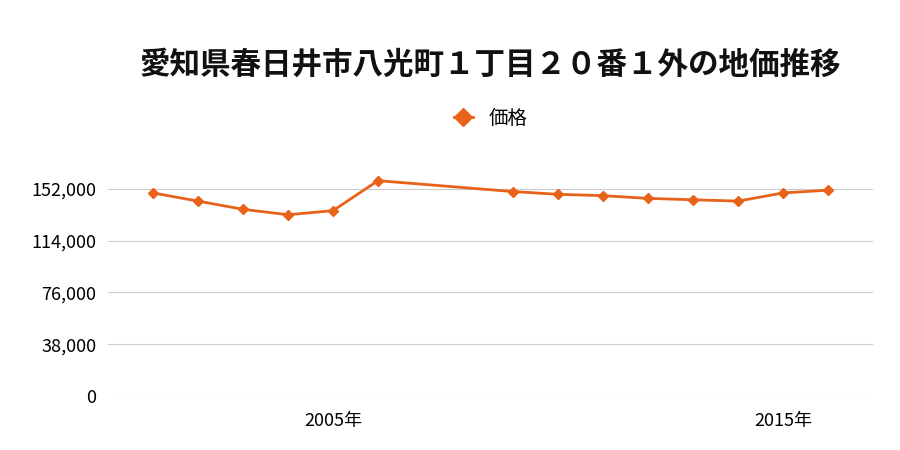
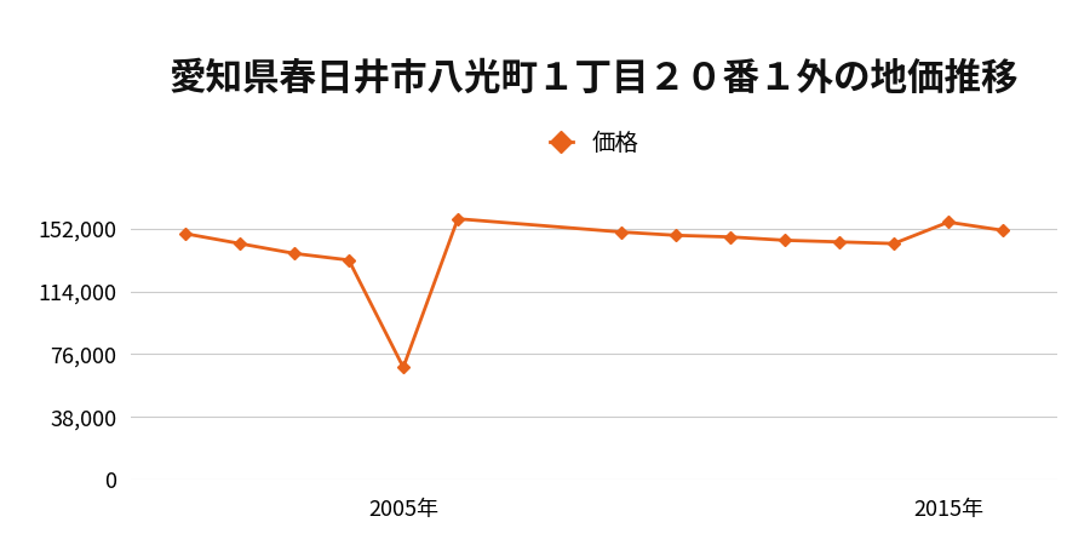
2005年: 136,000 -> 68,000
2015年: 149,000 -> 156,000
